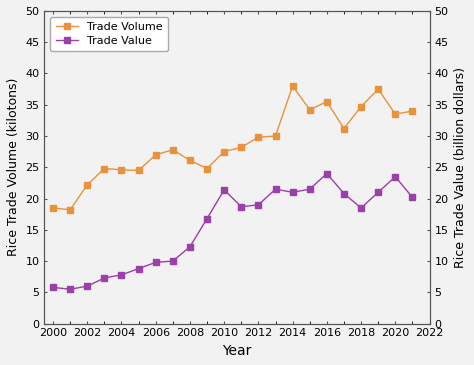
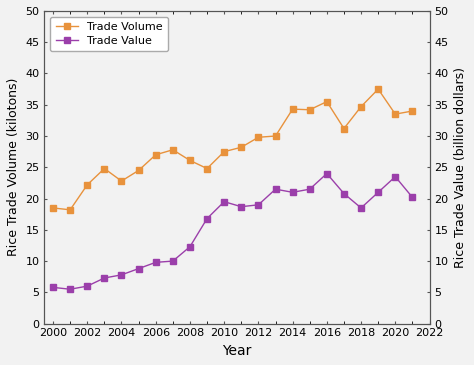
Trade Volume/2004: 24.6 -> 22.8
Trade Value/2010: 21.4 -> 19.5
Trade Volume/2014: 38.0 -> 34.3
